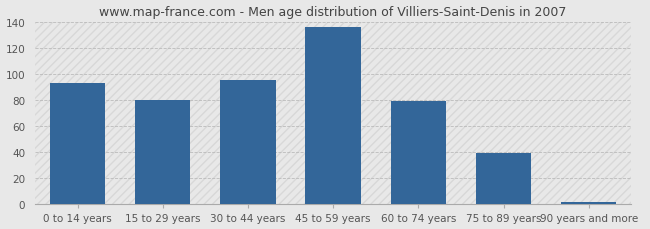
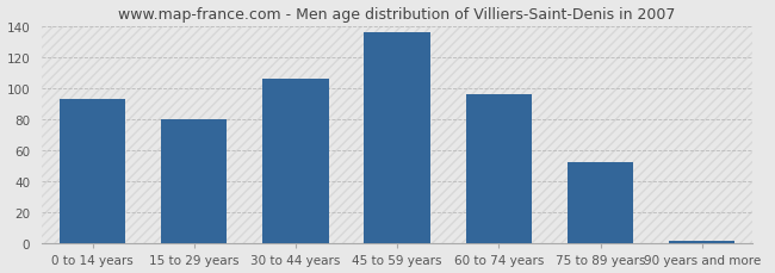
30 to 44 years: 95 -> 106
60 to 74 years: 79 -> 96
75 to 89 years: 39 -> 52
